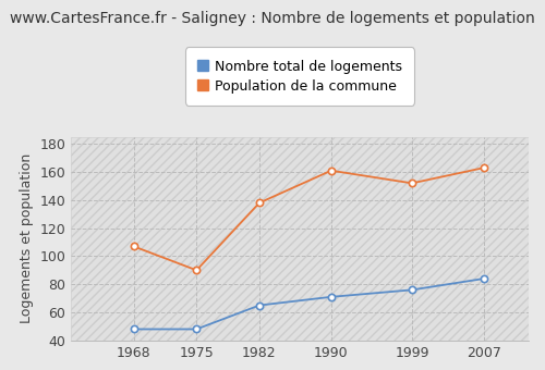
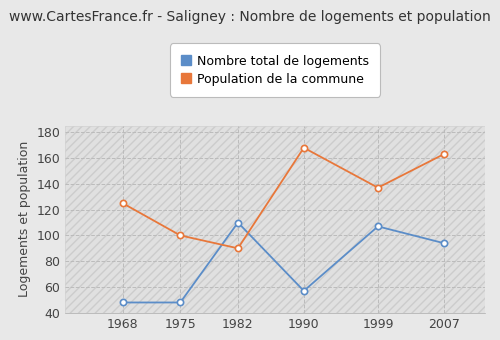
Population de la commune/1968: 107 -> 125
Population de la commune/1975: 90 -> 100
Nombre total de logements/1982: 65 -> 110
Population de la commune/1982: 138 -> 90
Nombre total de logements/1990: 71 -> 57
Population de la commune/1990: 161 -> 168
Nombre total de logements/1999: 76 -> 107
Population de la commune/1999: 152 -> 137
Nombre total de logements/2007: 84 -> 94
